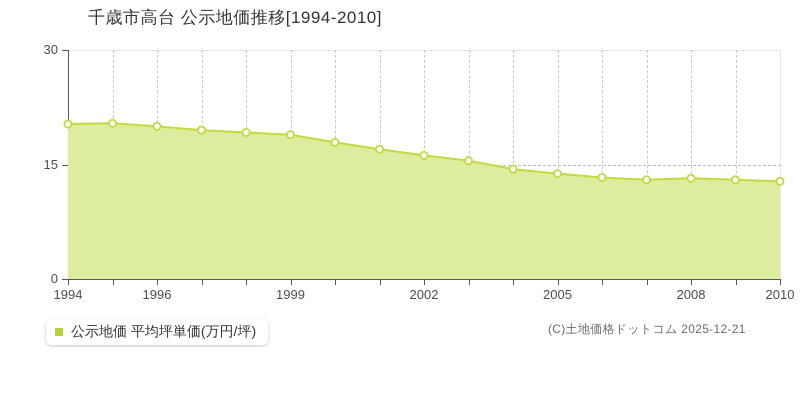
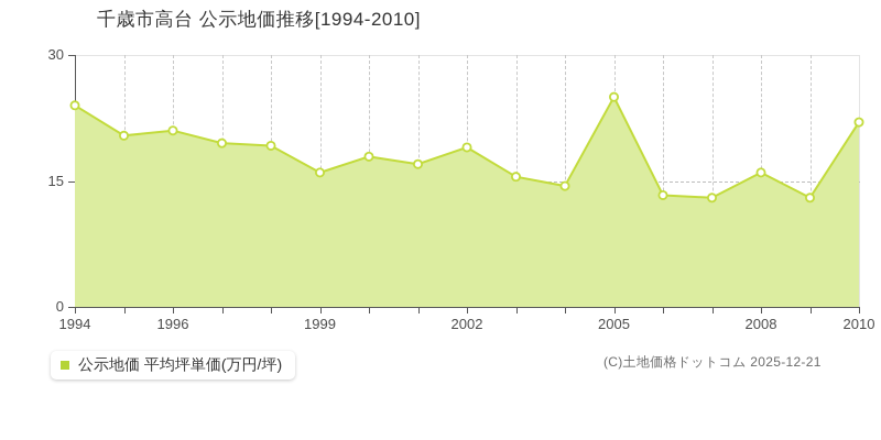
1994: 20 -> 24
1996: 20 -> 21
1999: 19 -> 16
2002: 16 -> 19
2005: 14 -> 25
2008: 13 -> 16
2010: 13 -> 22
